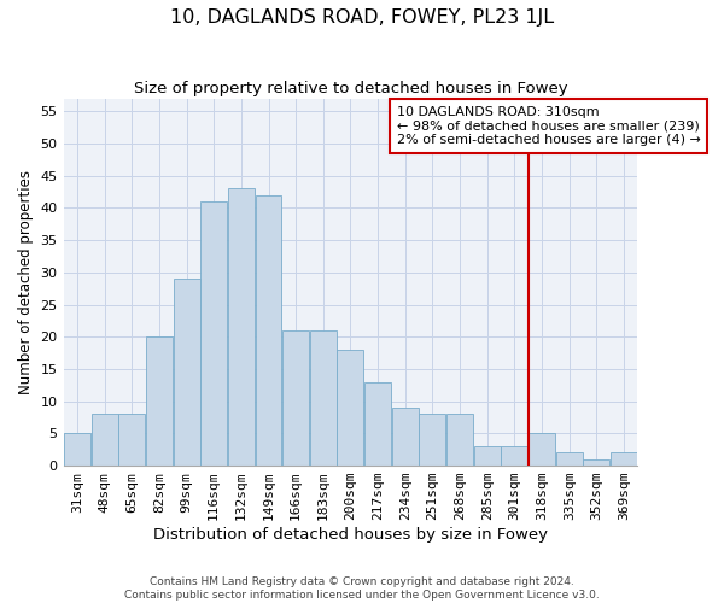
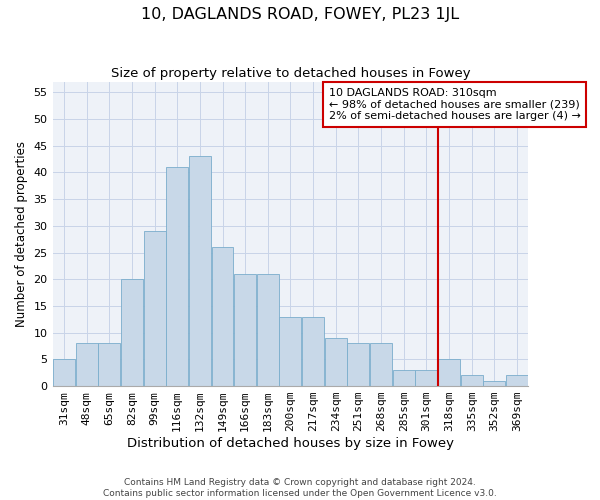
149sqm: 42 -> 26
200sqm: 18 -> 13
